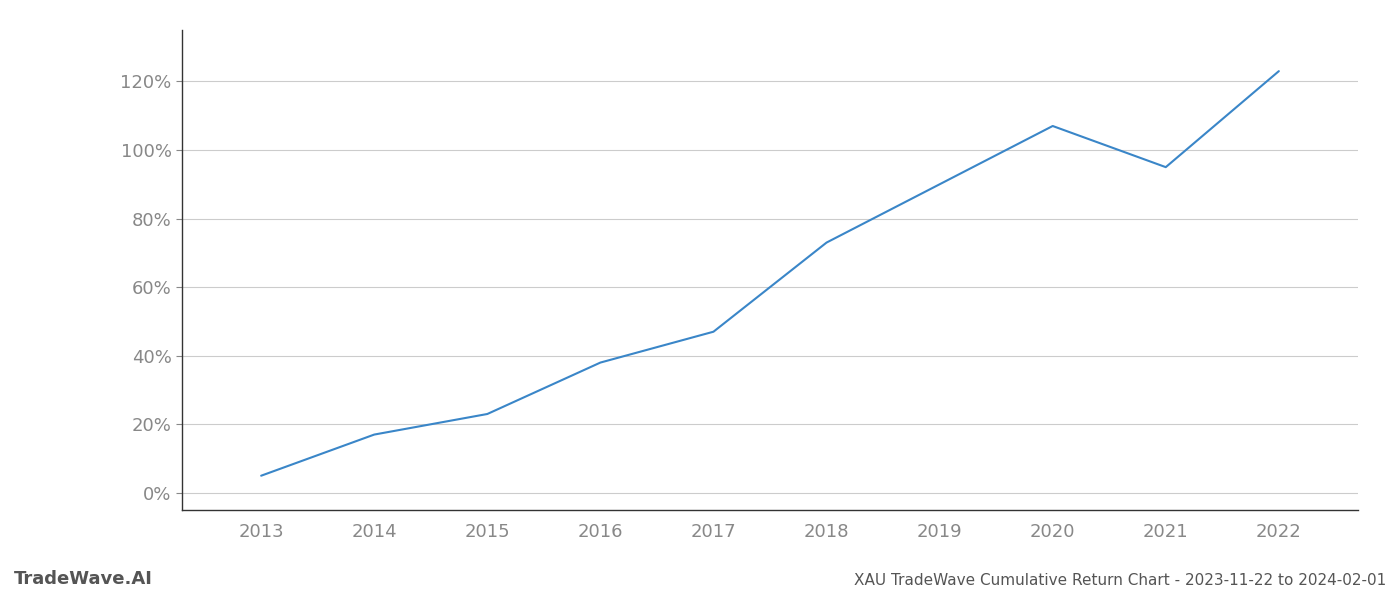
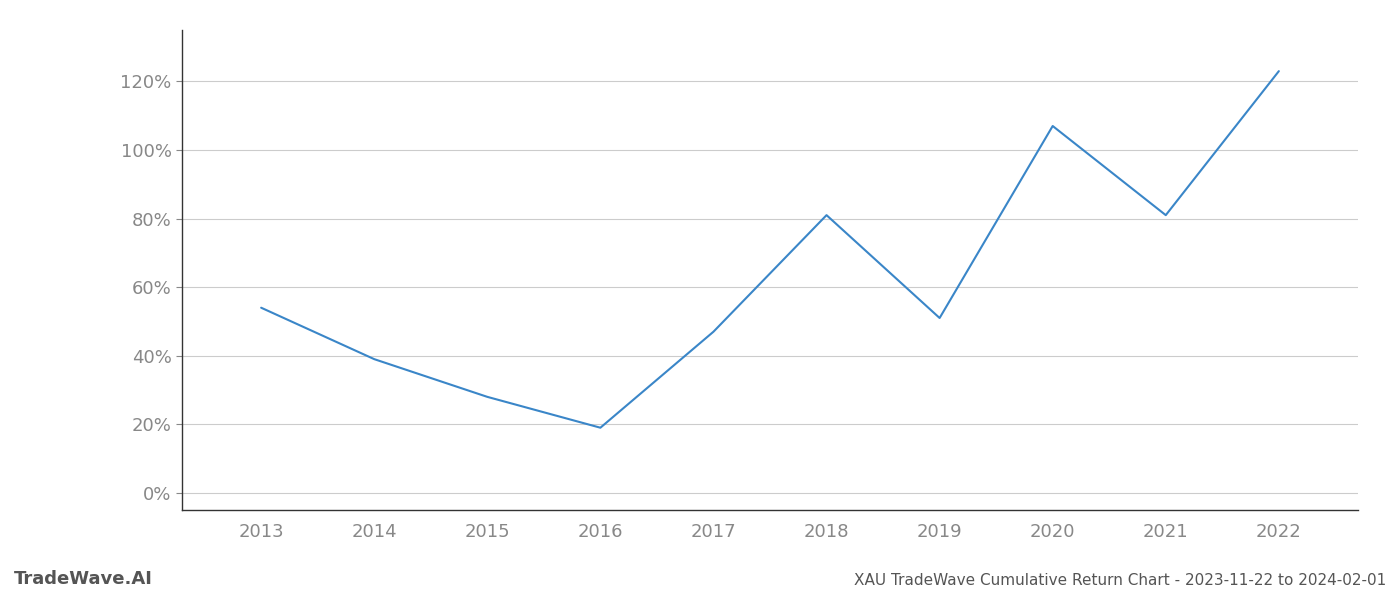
2013: 5% -> 54%
2014: 17% -> 39%
2015: 23% -> 28%
2016: 38% -> 19%
2018: 73% -> 81%
2019: 90% -> 51%
2021: 95% -> 81%
